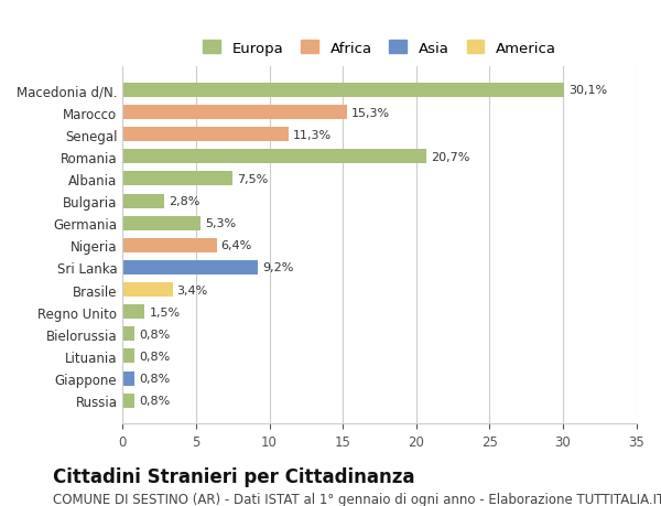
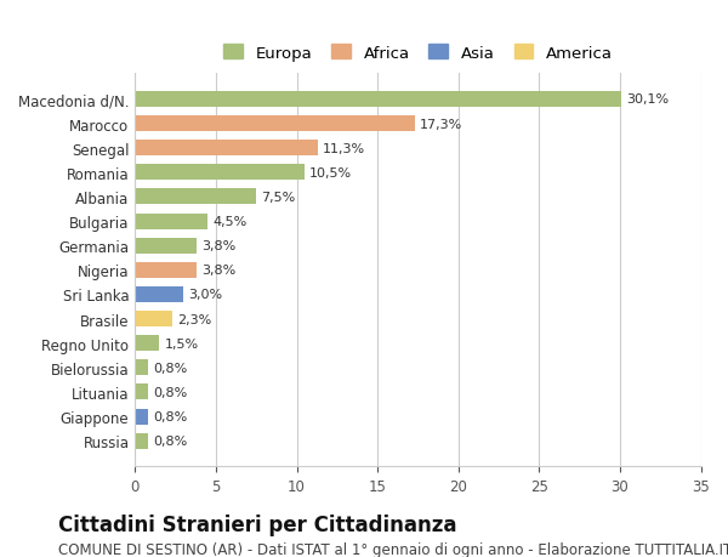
Marocco: 15,3% -> 17,3%
Romania: 20,7% -> 10,5%
Bulgaria: 2,8% -> 4,5%
Germania: 5,3% -> 3,8%
Nigeria: 6,4% -> 3,8%
Sri Lanka: 9,2% -> 3,0%
Brasile: 3,4% -> 2,3%
